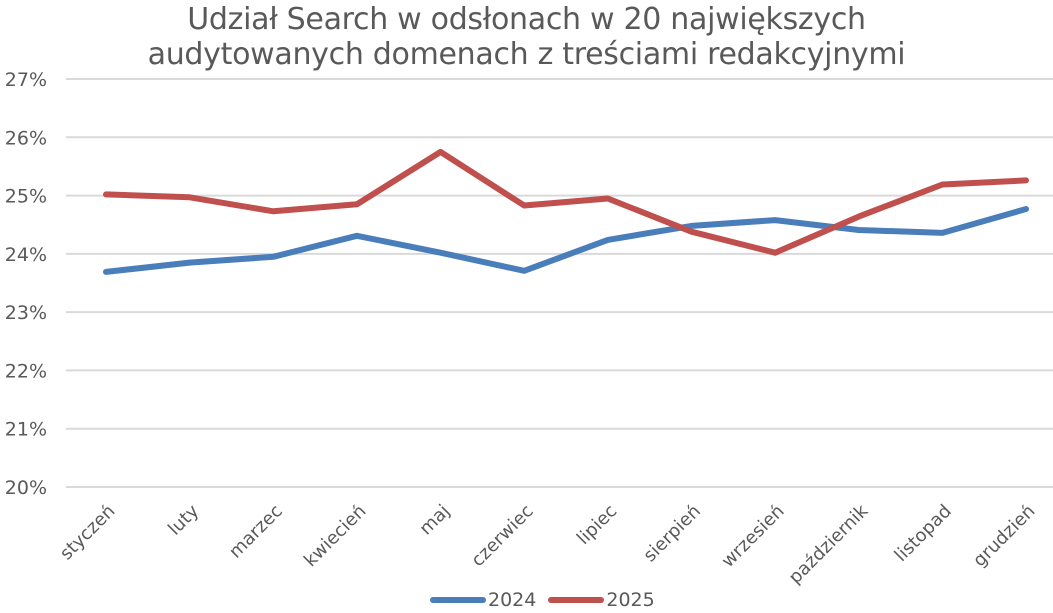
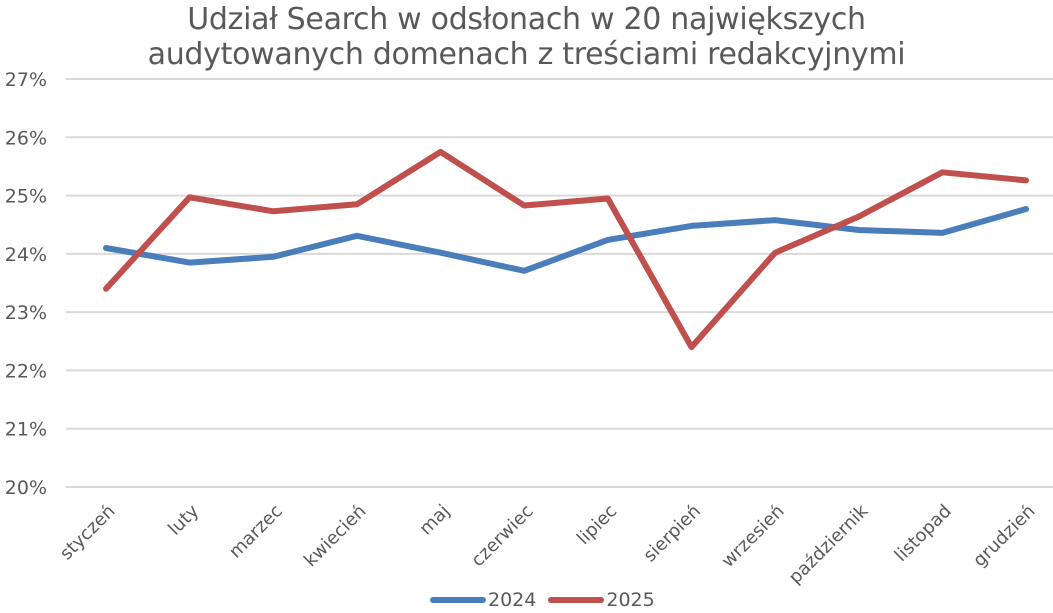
2024/styczeń: 23.7% -> 24.1%
2025/styczeń: 25.0% -> 23.4%
2025/sierpień: 24.4% -> 22.4%
2025/listopad: 25.2% -> 25.4%
